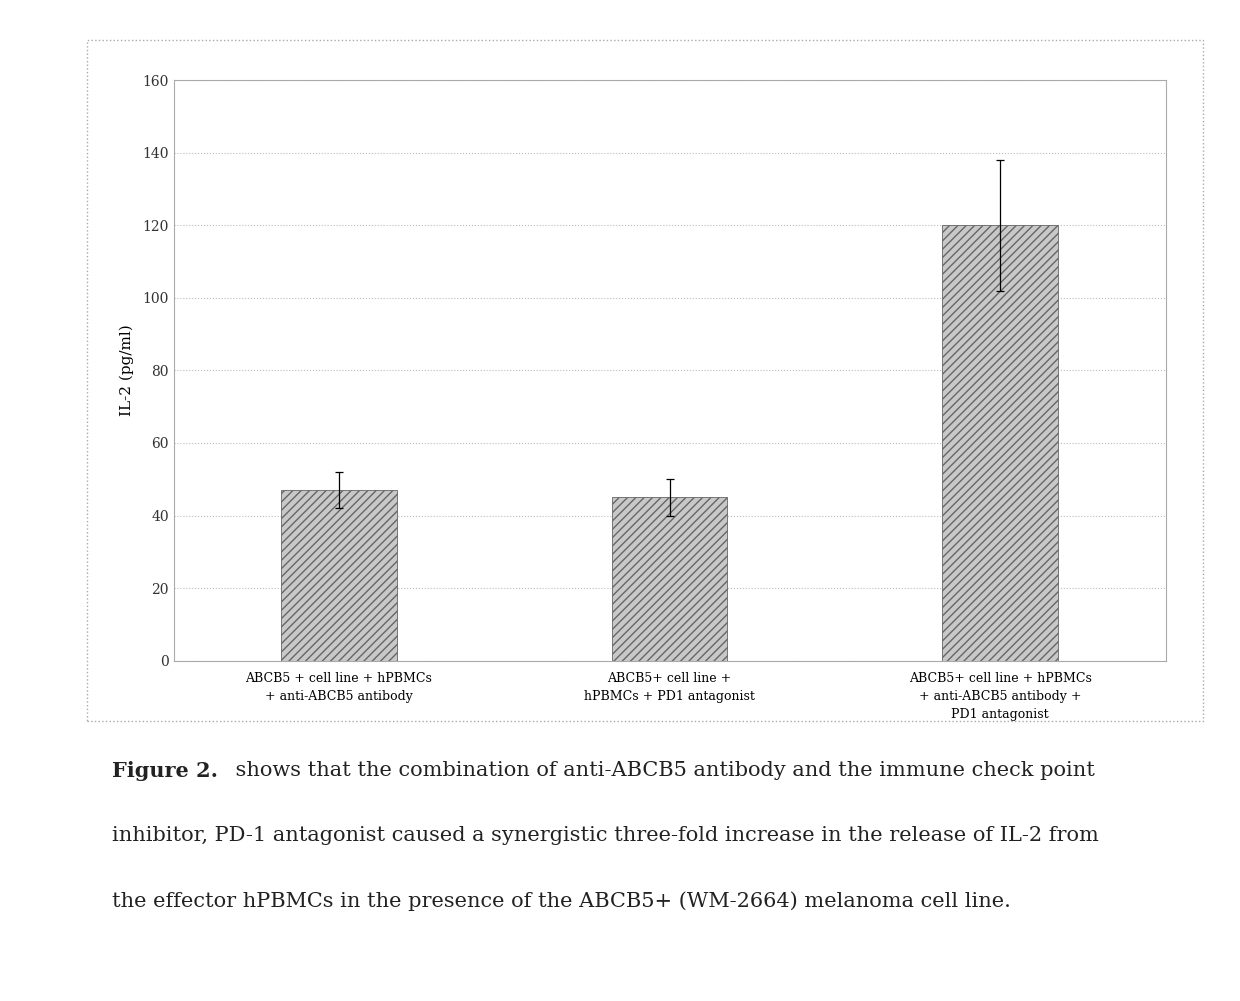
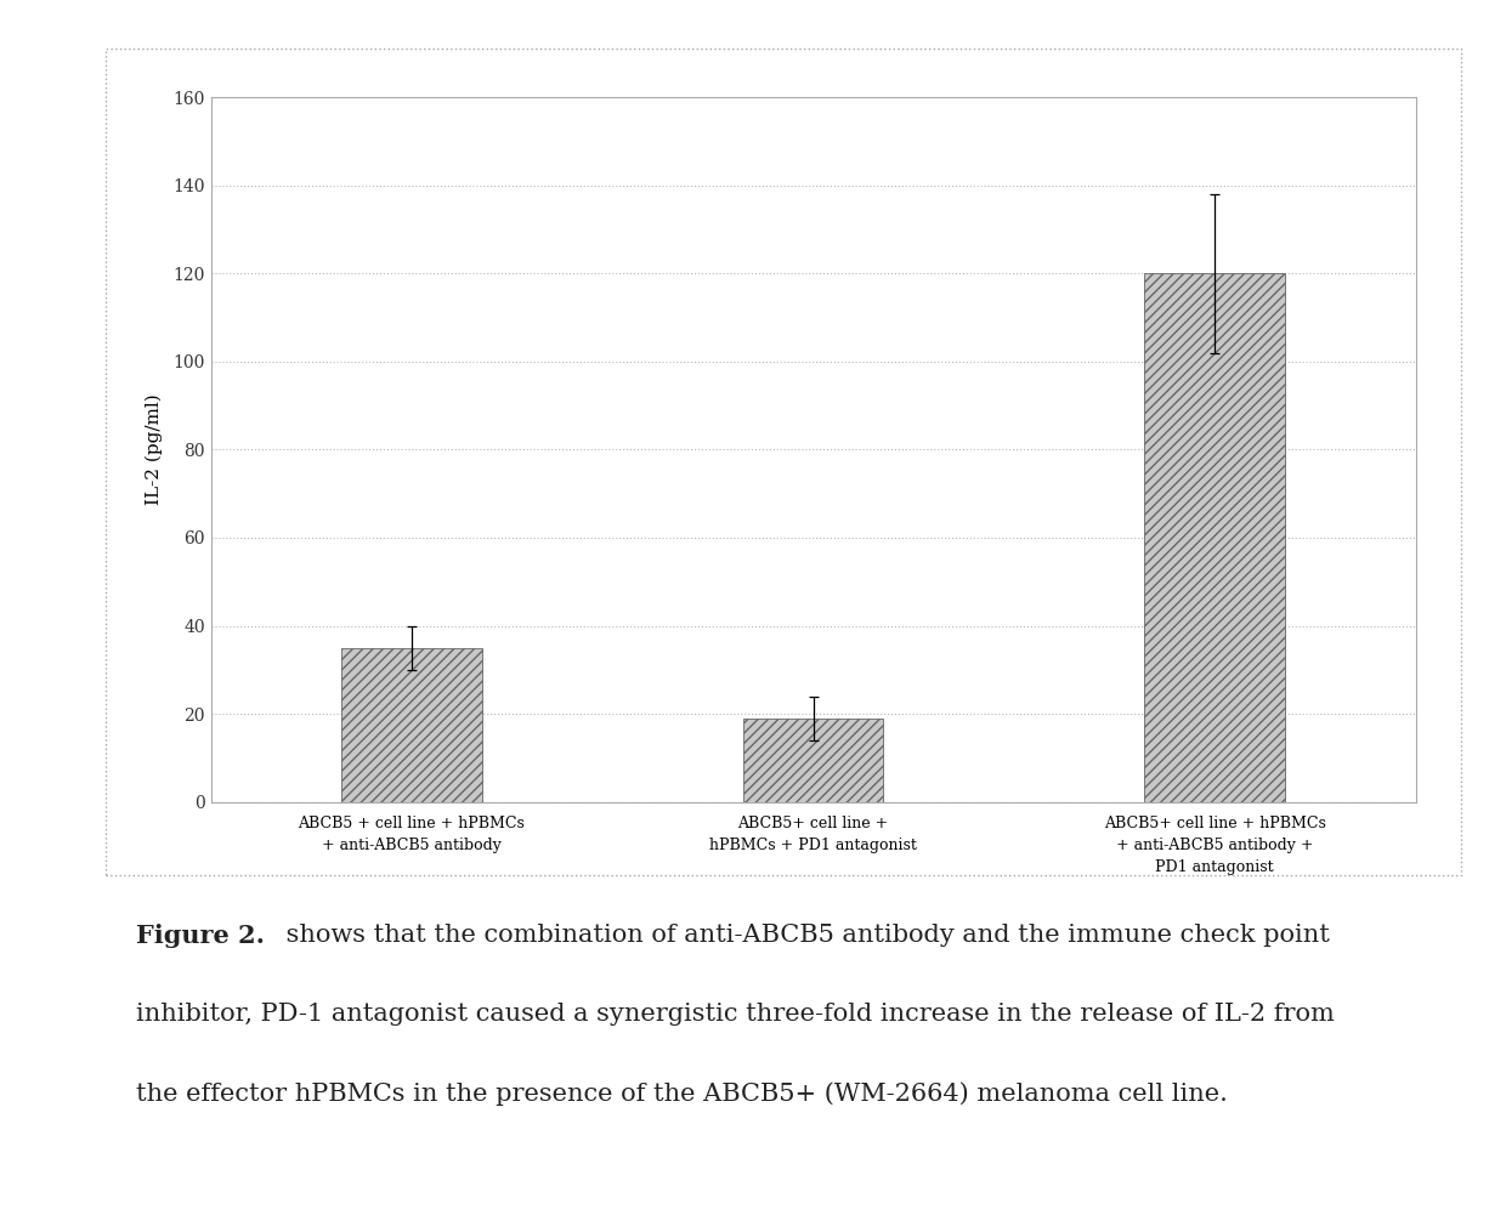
ABCB5 + cell line + hPBMCs + anti-ABCB5 antibody: 47 -> 35
ABCB5+ cell line + hPBMCs + PD1 antagonist: 45 -> 19
